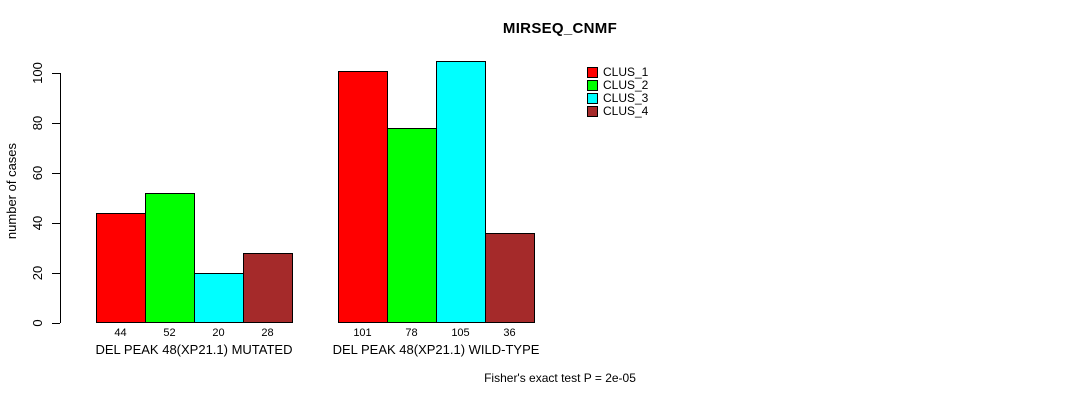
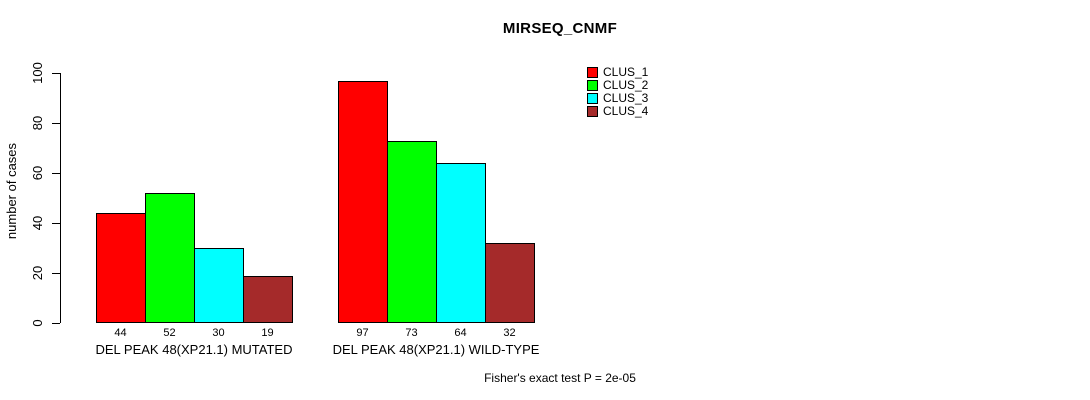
CLUS_3/DEL PEAK 48(XP21.1) MUTATED: 20 -> 30
CLUS_4/DEL PEAK 48(XP21.1) MUTATED: 28 -> 19
CLUS_1/DEL PEAK 48(XP21.1) WILD-TYPE: 101 -> 97
CLUS_2/DEL PEAK 48(XP21.1) WILD-TYPE: 78 -> 73
CLUS_3/DEL PEAK 48(XP21.1) WILD-TYPE: 105 -> 64
CLUS_4/DEL PEAK 48(XP21.1) WILD-TYPE: 36 -> 32
